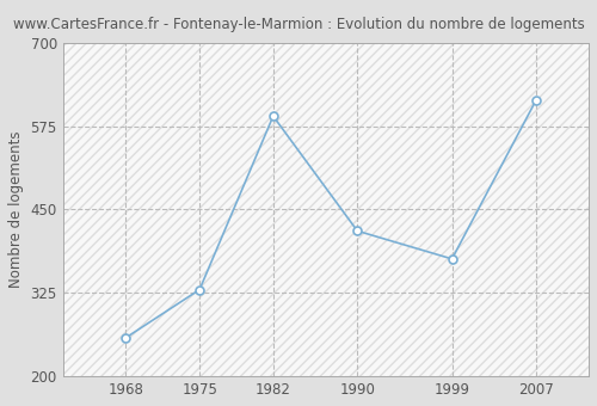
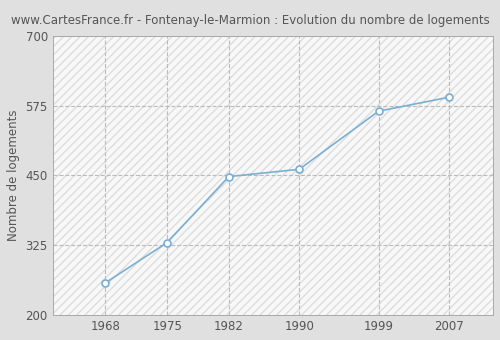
1982: 590 -> 448
1990: 418 -> 461
1999: 376 -> 565
2007: 614 -> 590
